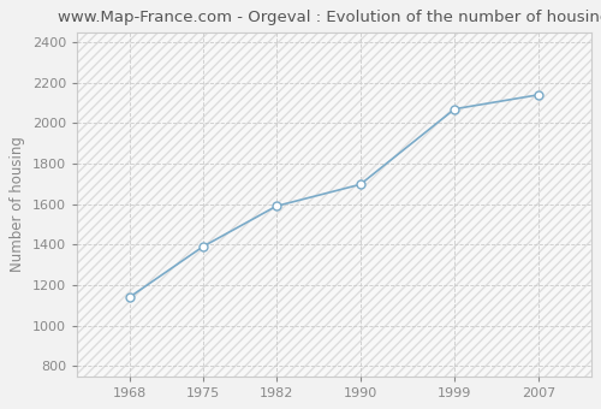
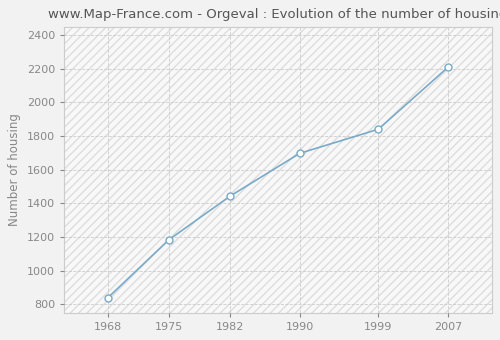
1968: 1140 -> 840
1975: 1390 -> 1180
1982: 1590 -> 1440
1999: 2070 -> 1840
2007: 2140 -> 2210
